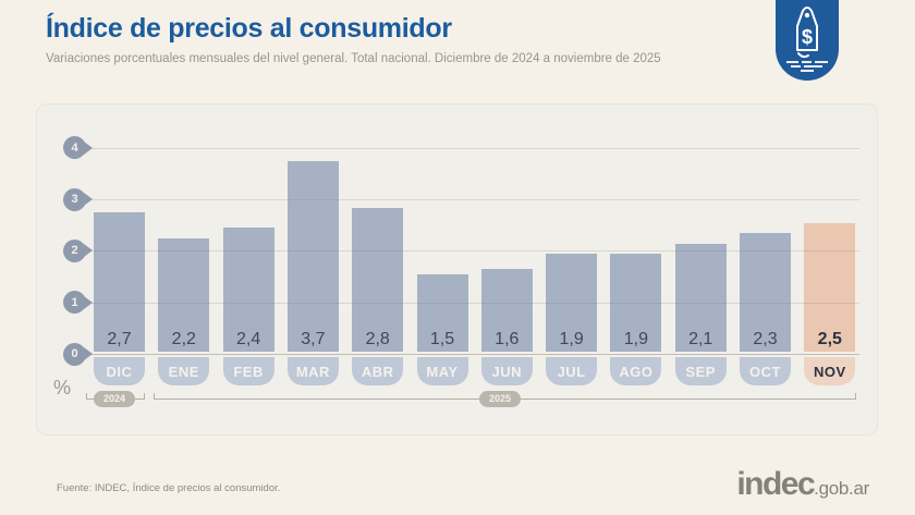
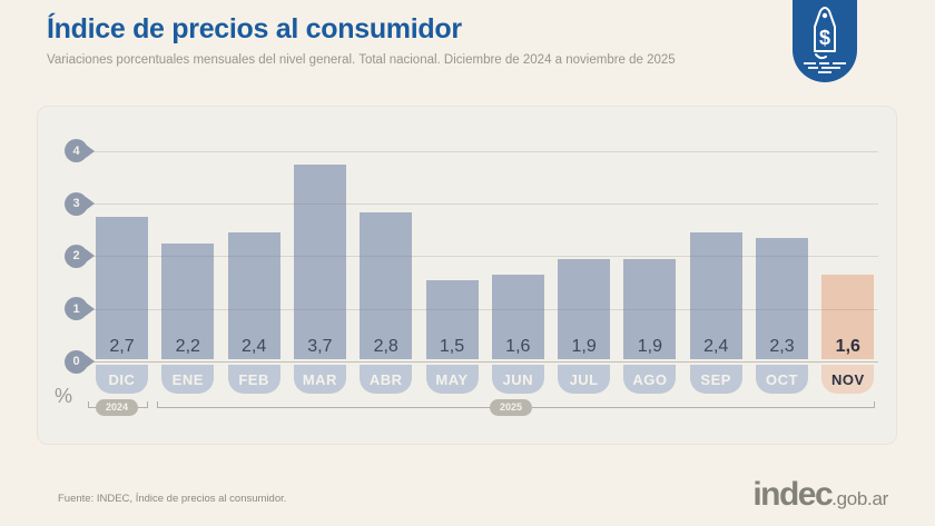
SEP: 2,1 -> 2,4
NOV: 2,5 -> 1,6
